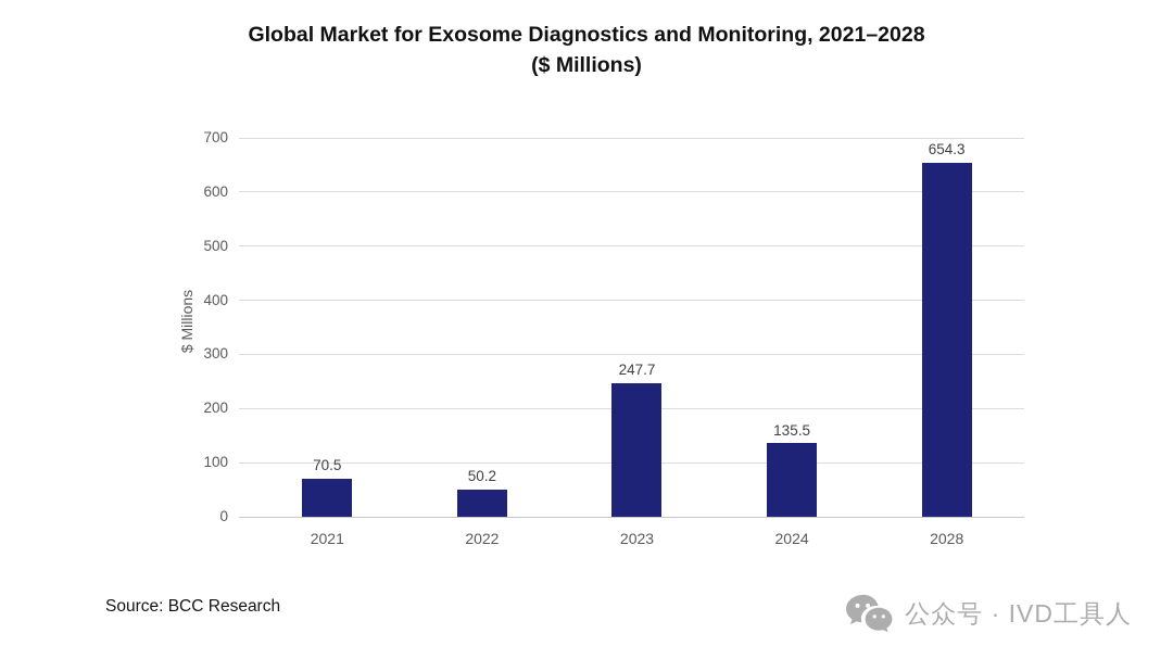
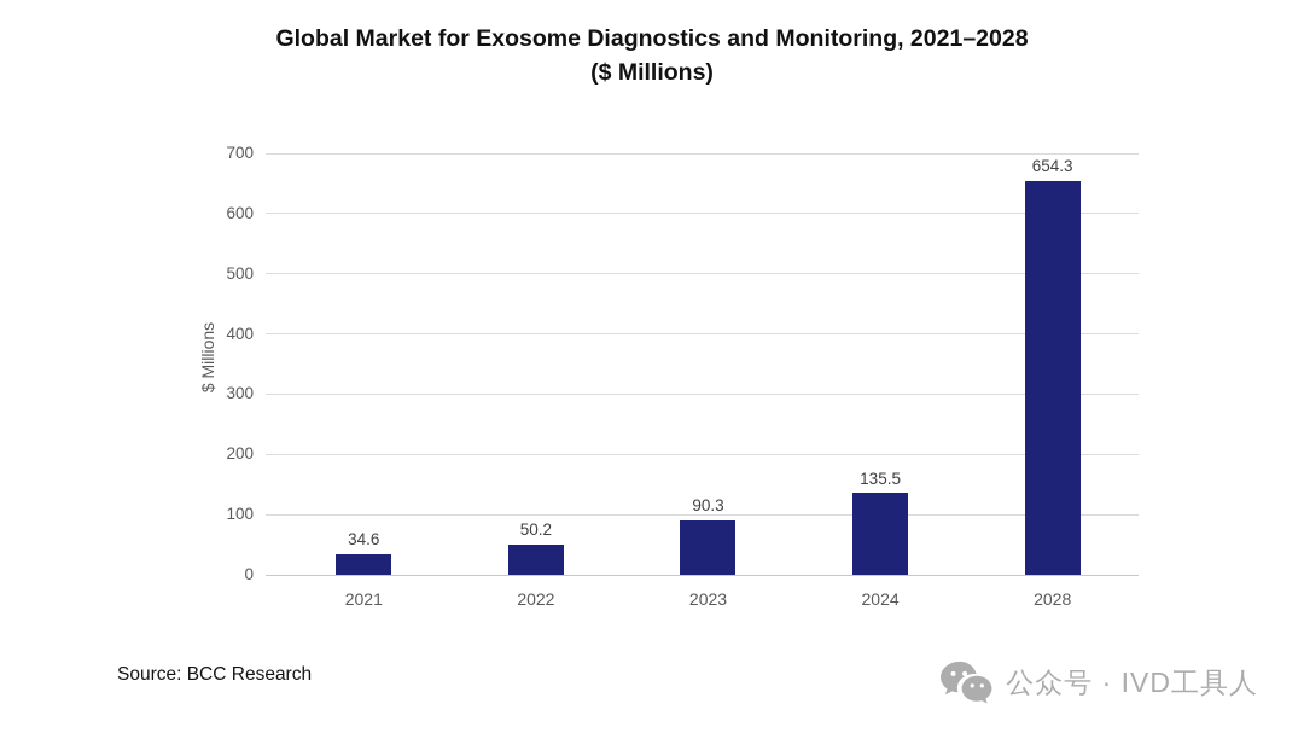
2021: 70.5 -> 34.6
2023: 247.7 -> 90.3
